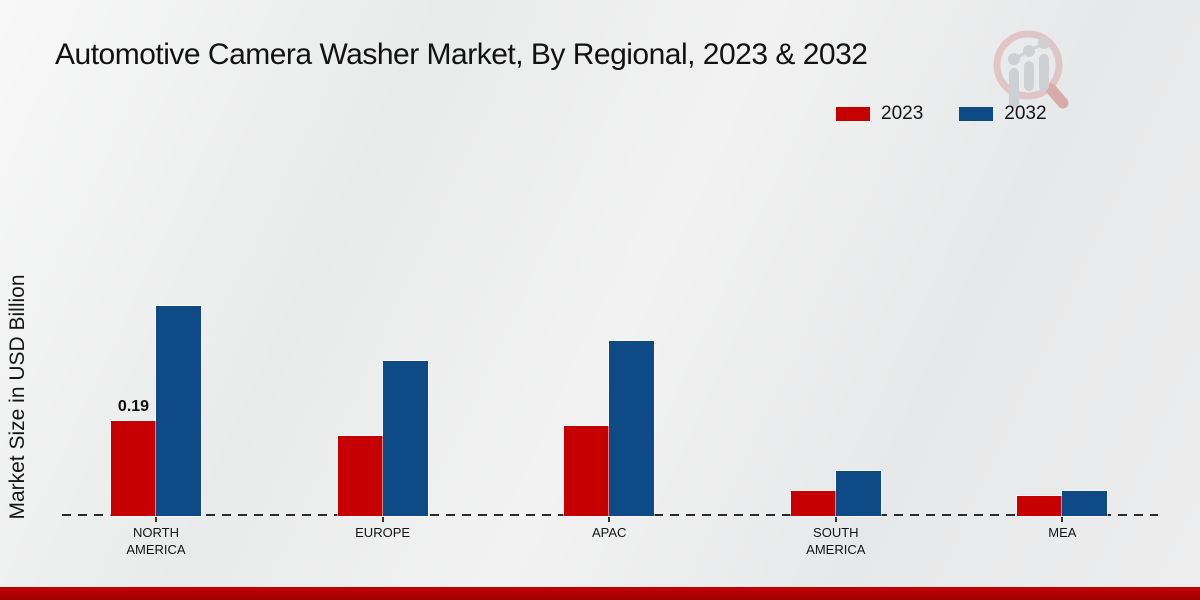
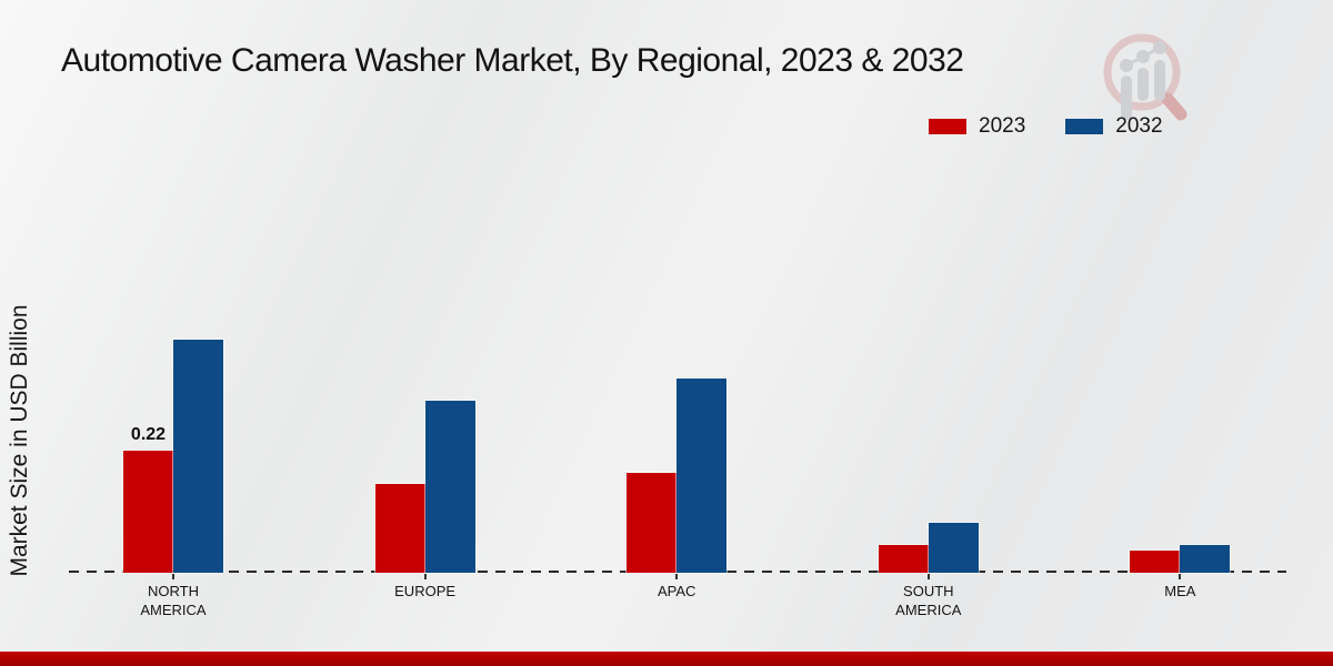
2023/NORTH AMERICA: 0.19 -> 0.22
